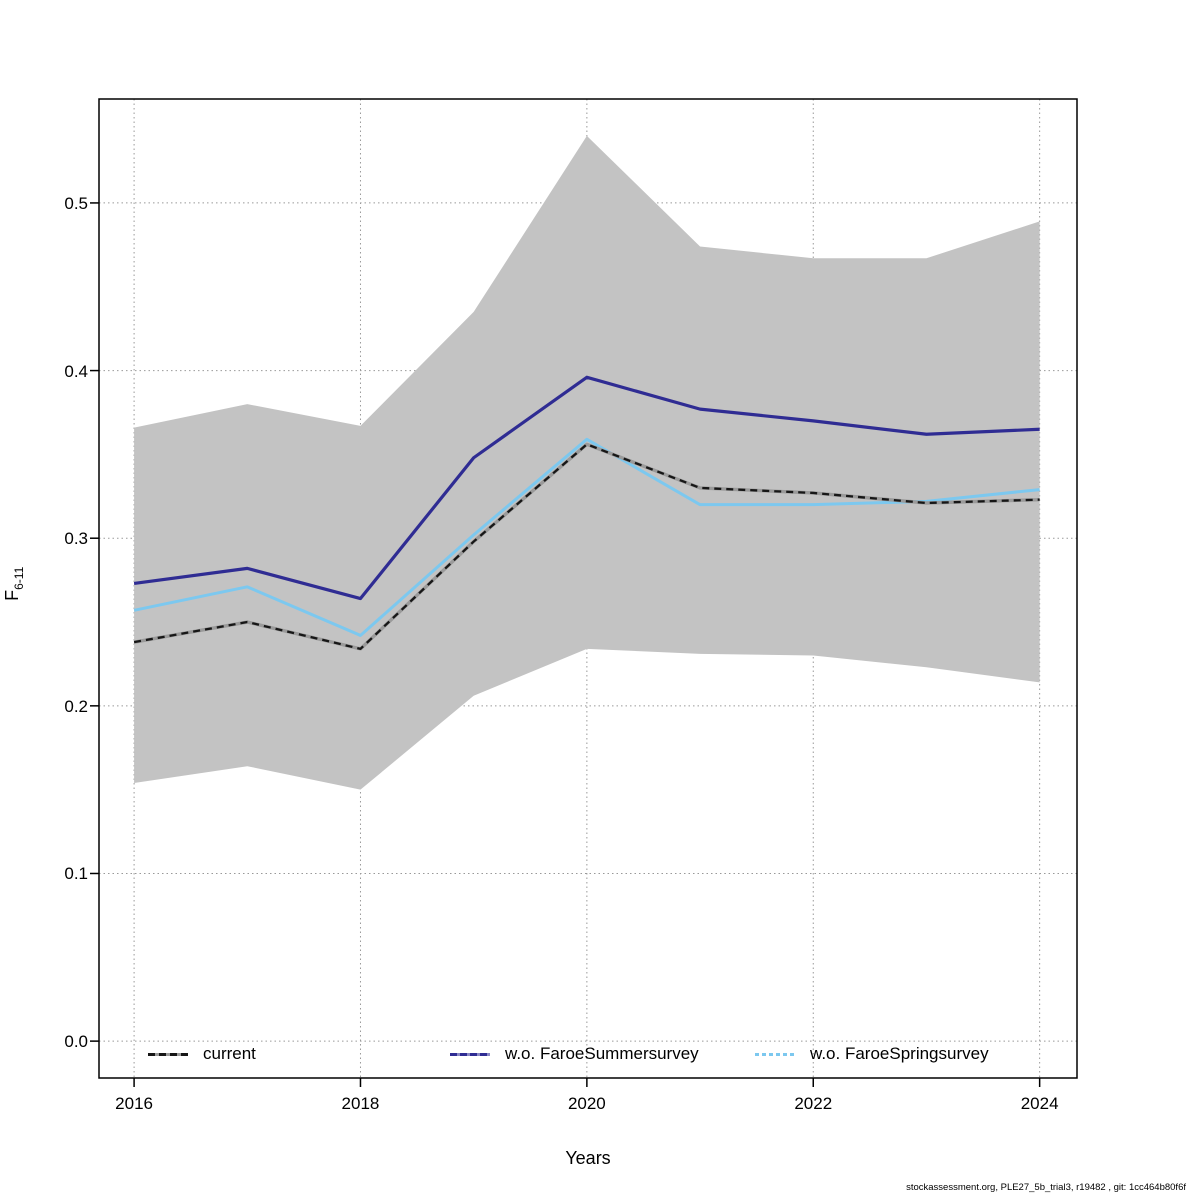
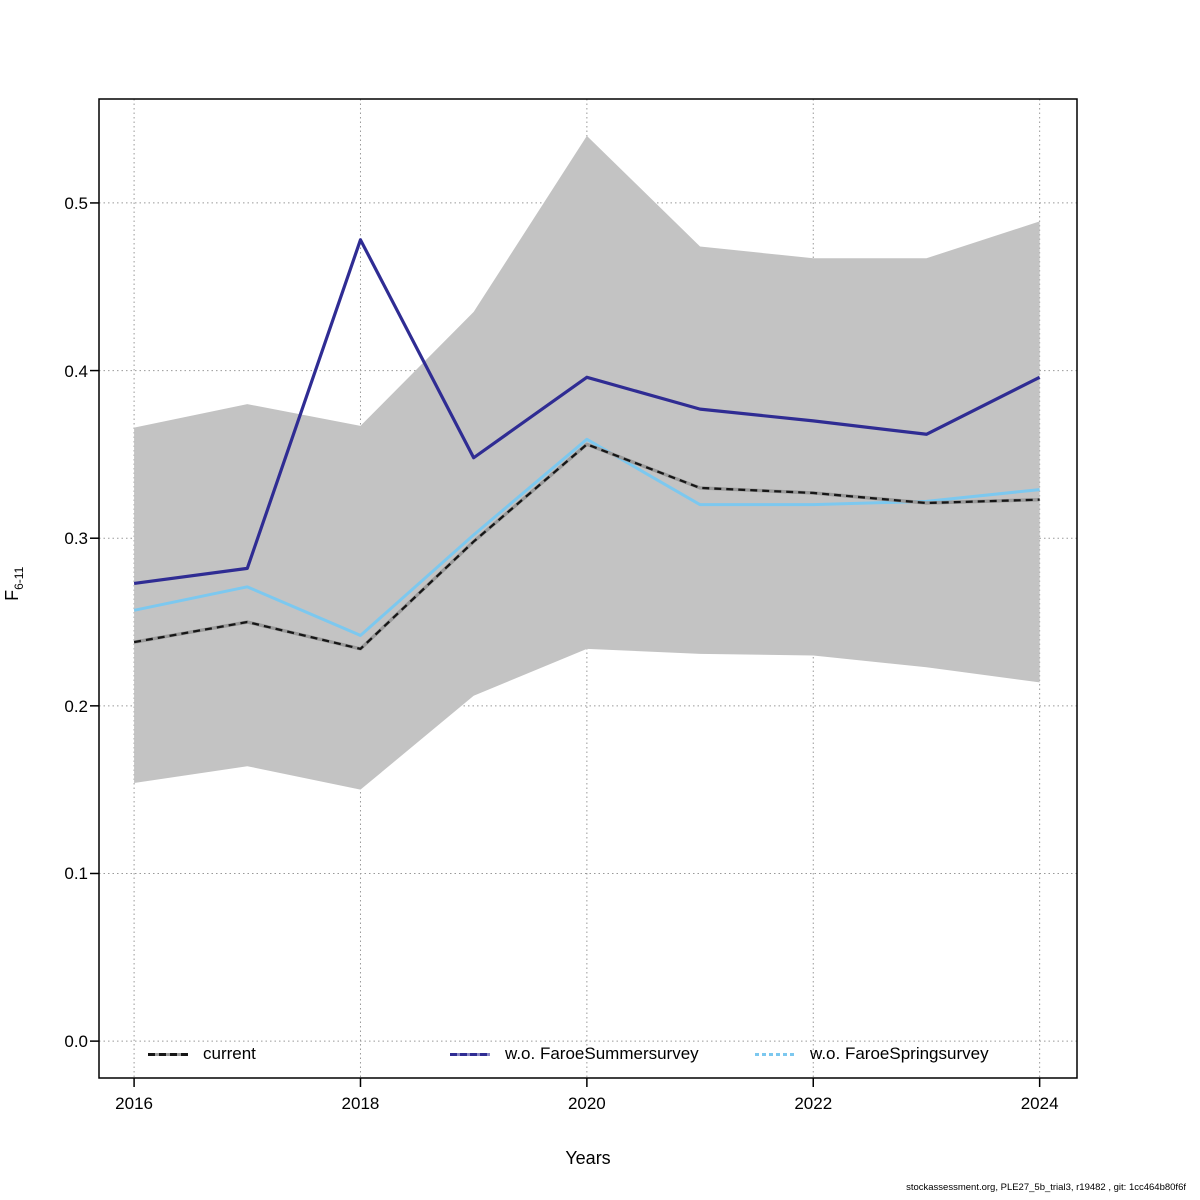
w.o. FaroeSummersurvey/2018: 0.264 -> 0.478
w.o. FaroeSummersurvey/2024: 0.365 -> 0.396
